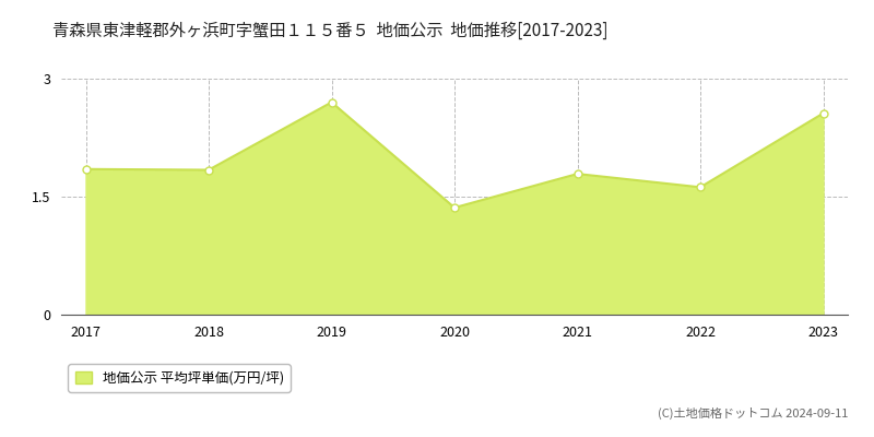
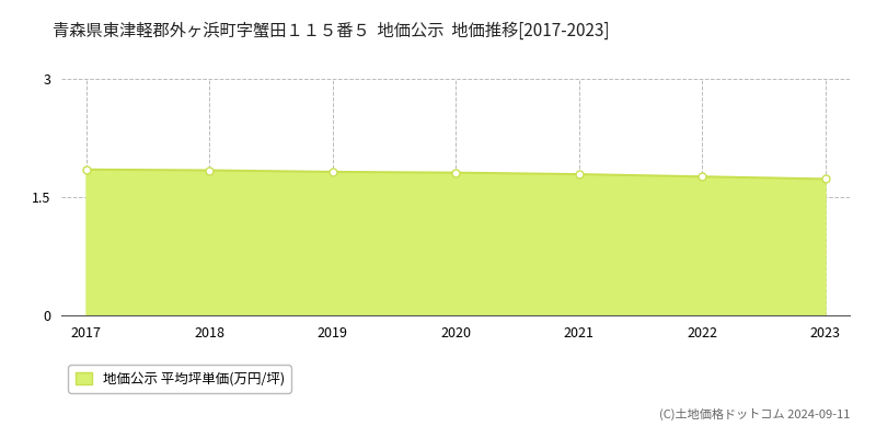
2019: 2.70 -> 1.82
2020: 1.36 -> 1.81
2022: 1.62 -> 1.76
2023: 2.56 -> 1.73
